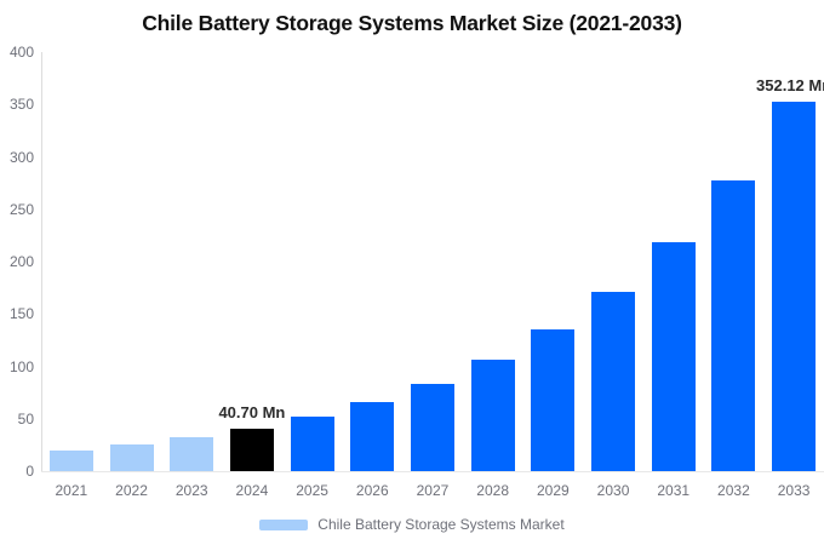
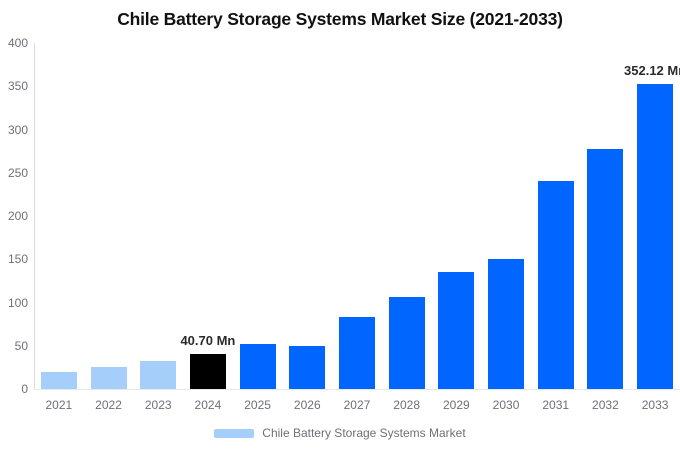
2026: 70 -> 50
2030: 170 -> 150
2031: 220 -> 240
